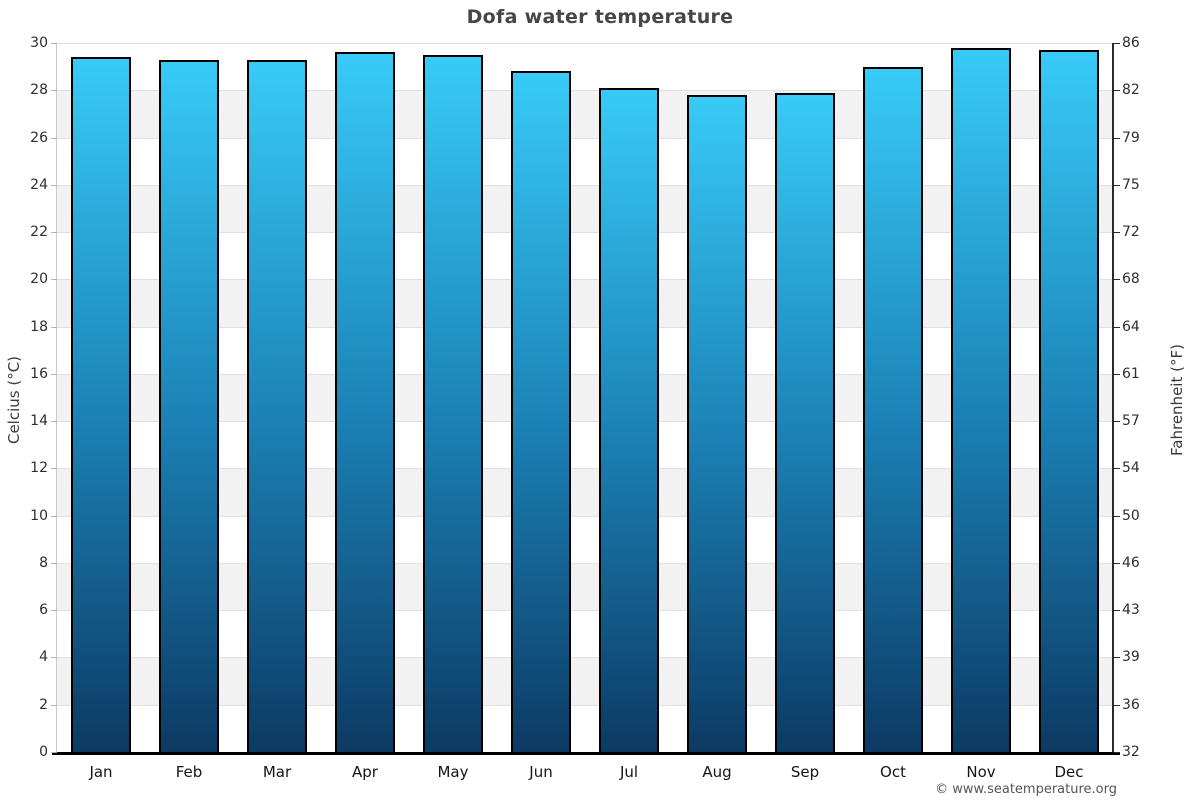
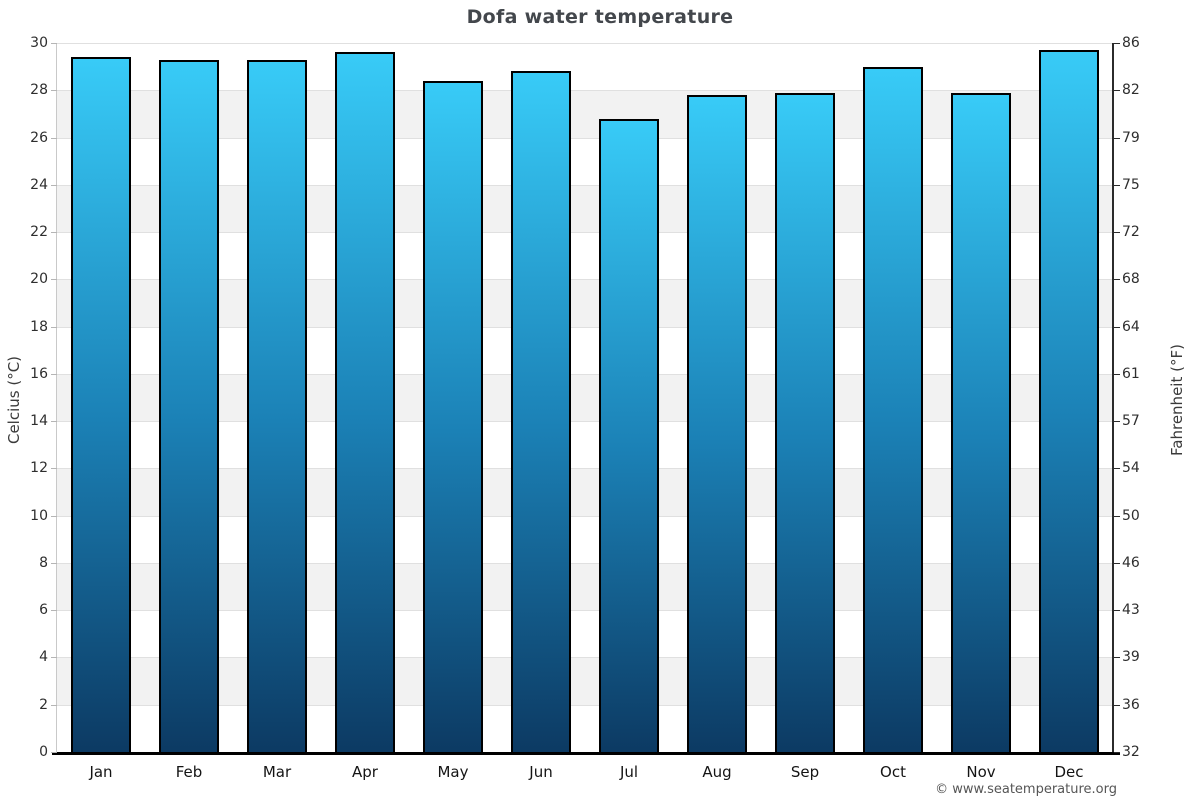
May: 29.5 -> 28.4
Jul: 28.1 -> 26.8
Nov: 29.8 -> 27.9
